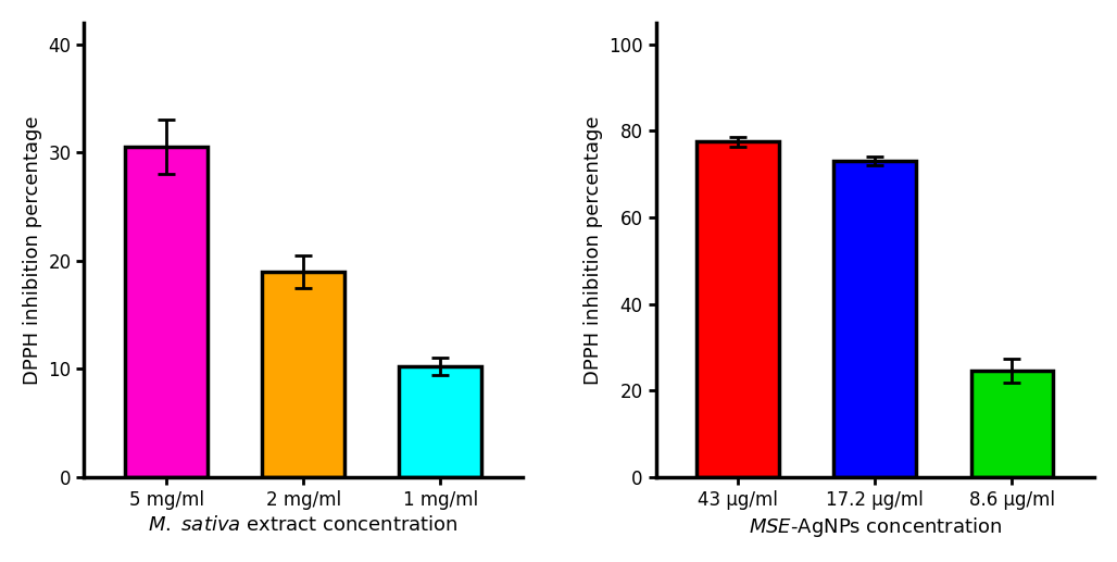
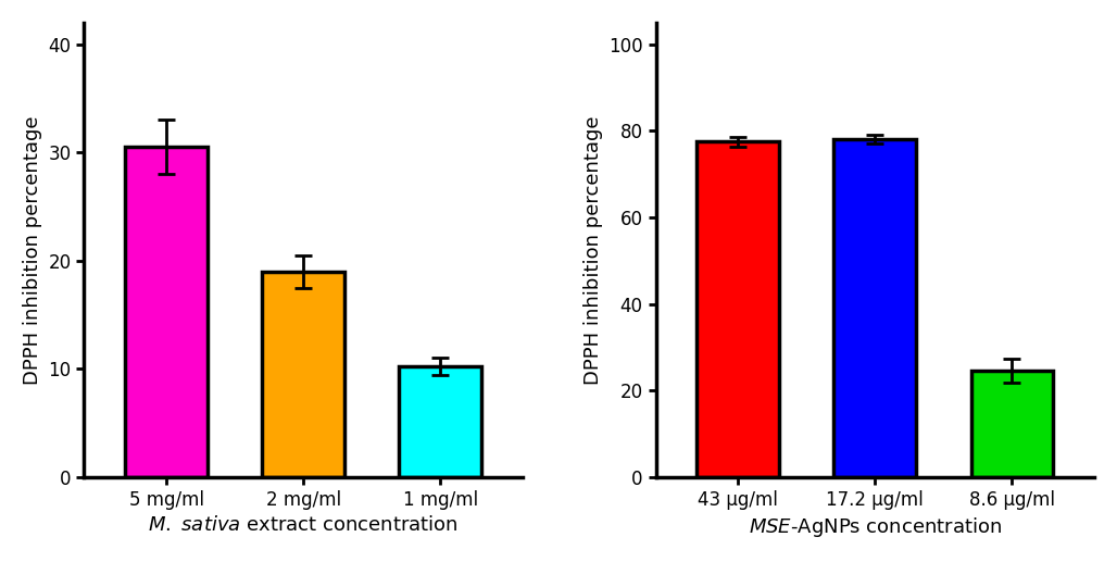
17.2 μg/ml: 73.0 -> 78.0
